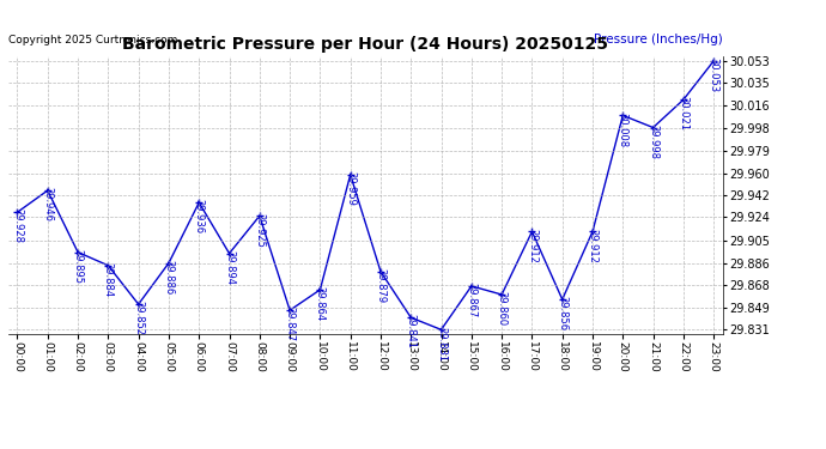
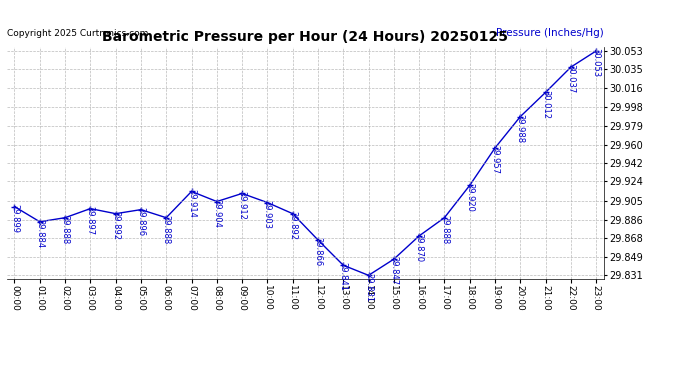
00:00: 29.928 -> 29.899
01:00: 29.946 -> 29.884
02:00: 29.895 -> 29.888
03:00: 29.884 -> 29.897
04:00: 29.852 -> 29.892
05:00: 29.886 -> 29.896
06:00: 29.936 -> 29.888
07:00: 29.894 -> 29.914
08:00: 29.925 -> 29.904
09:00: 29.847 -> 29.912
10:00: 29.864 -> 29.903
11:00: 29.959 -> 29.892
12:00: 29.879 -> 29.866
15:00: 29.867 -> 29.847
16:00: 29.860 -> 29.870
17:00: 29.912 -> 29.888
18:00: 29.856 -> 29.920
19:00: 29.912 -> 29.957
20:00: 30.008 -> 29.988
21:00: 29.998 -> 30.012
22:00: 30.021 -> 30.037
